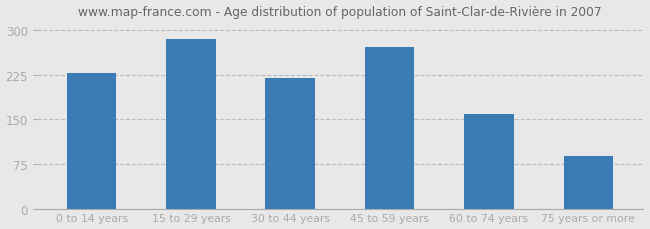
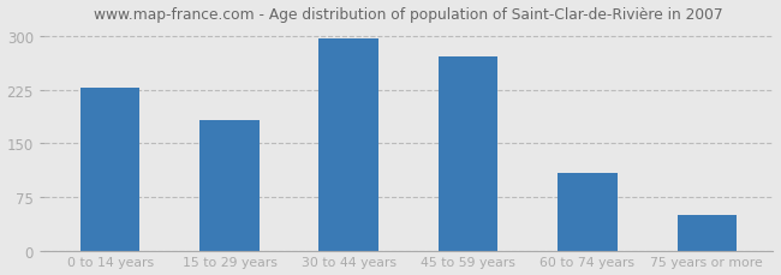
15 to 29 years: 286 -> 182
30 to 44 years: 220 -> 298
60 to 74 years: 160 -> 108
75 years or more: 88 -> 50
